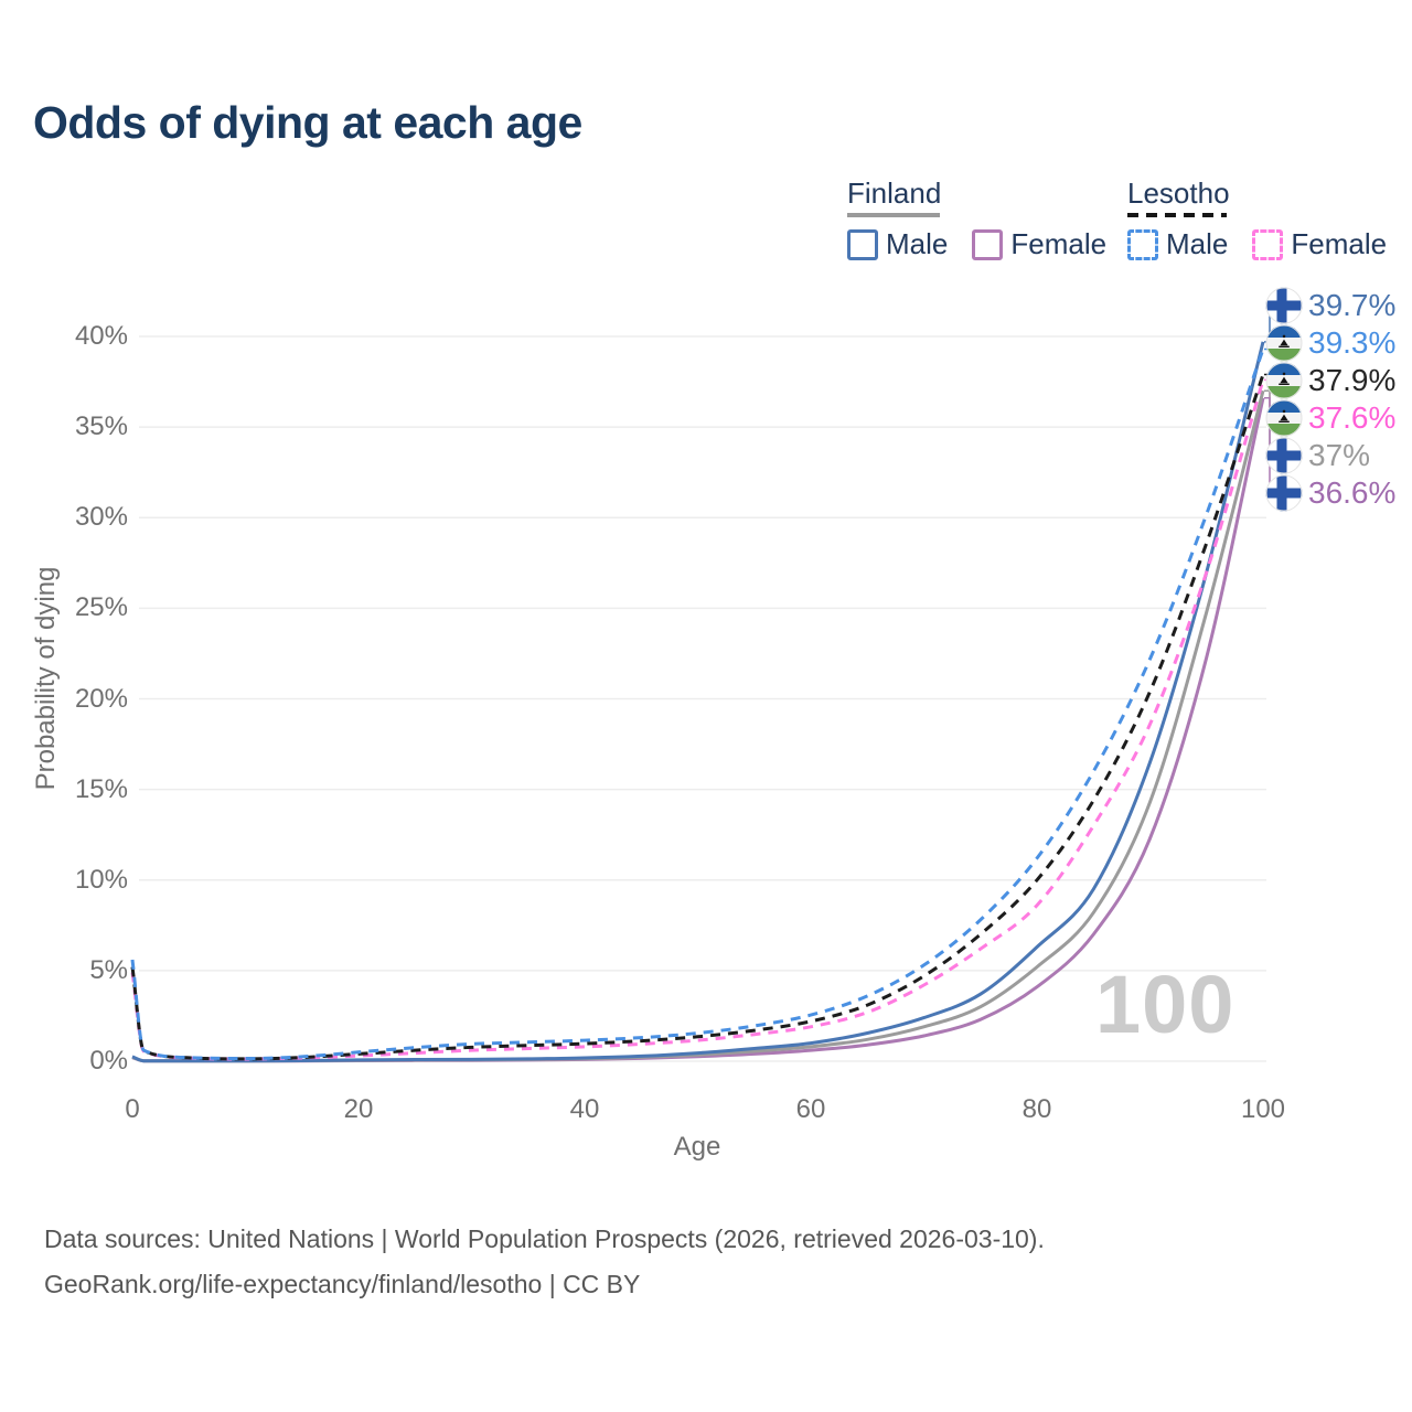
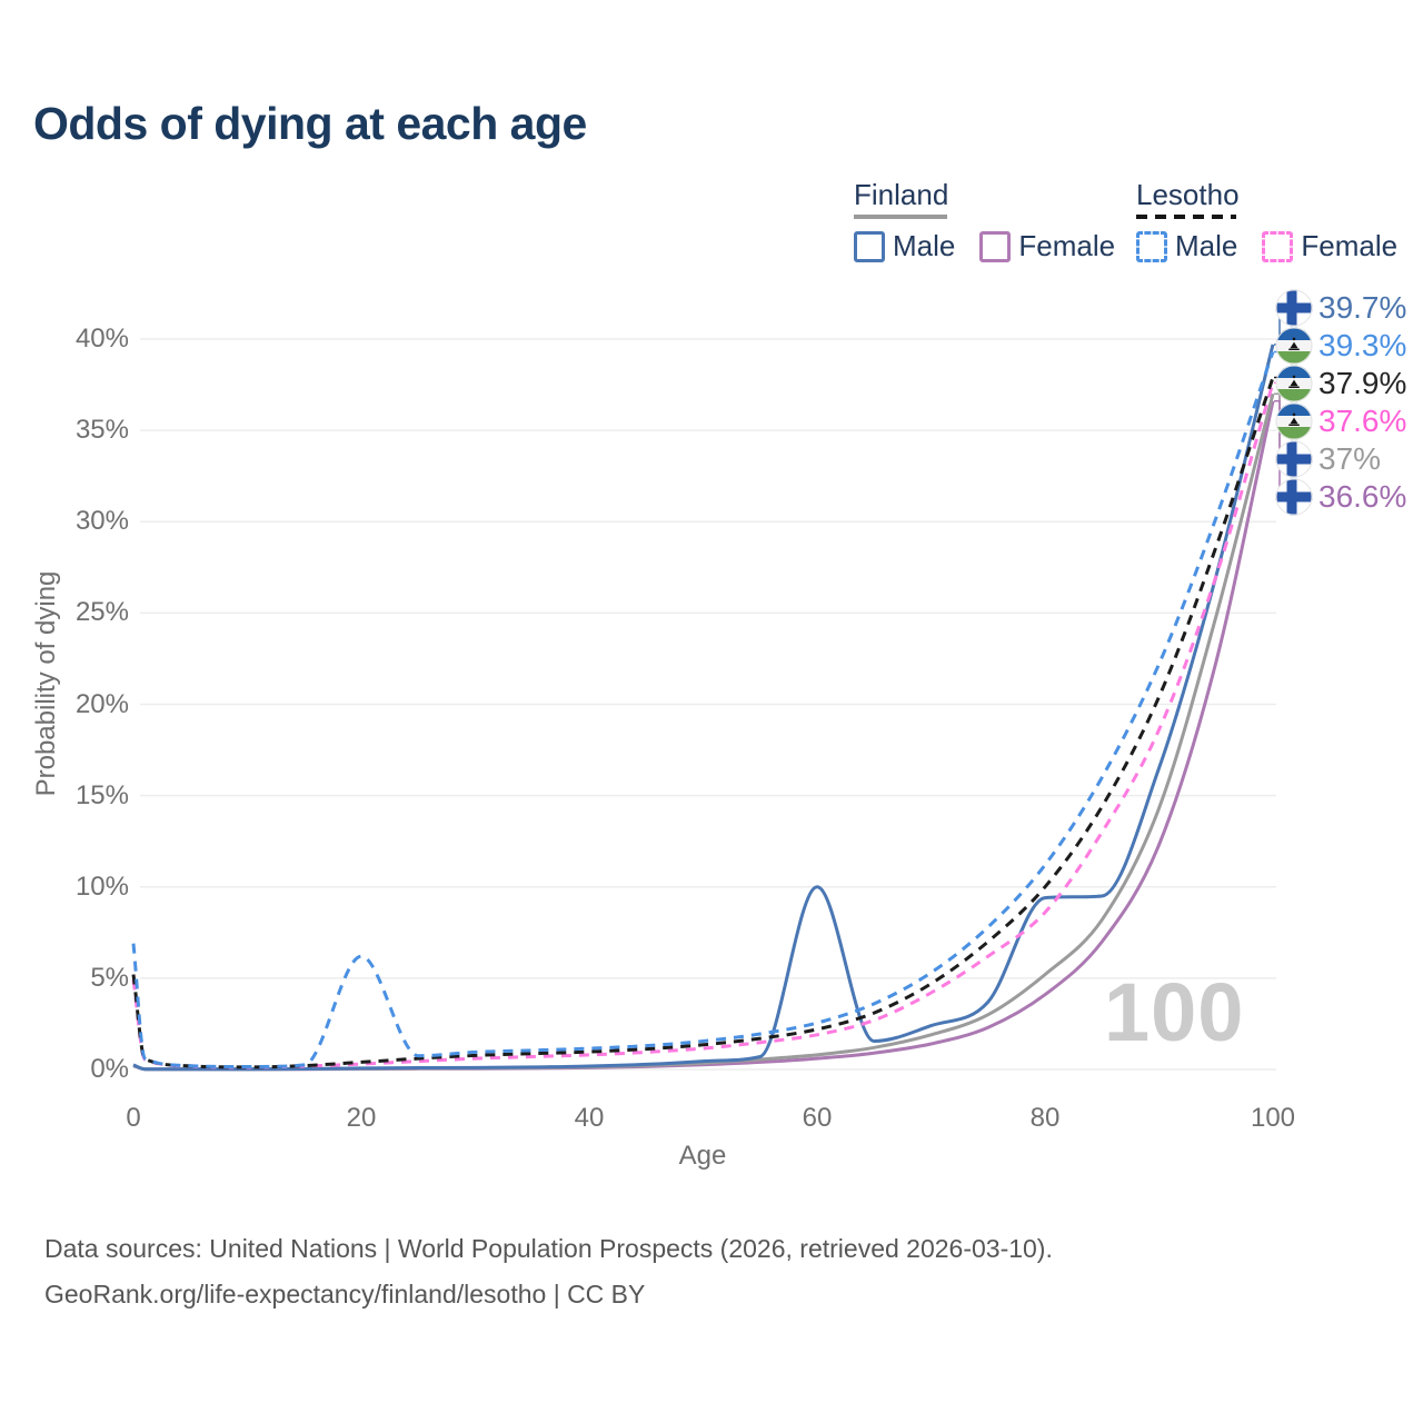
Lesotho Male/0: 5.6% -> 6.9%
Lesotho Male/20: 0.5% -> 6.2%
Finland Male/60: 1.0% -> 10.0%
Finland Male/80: 6.3% -> 9.4%
